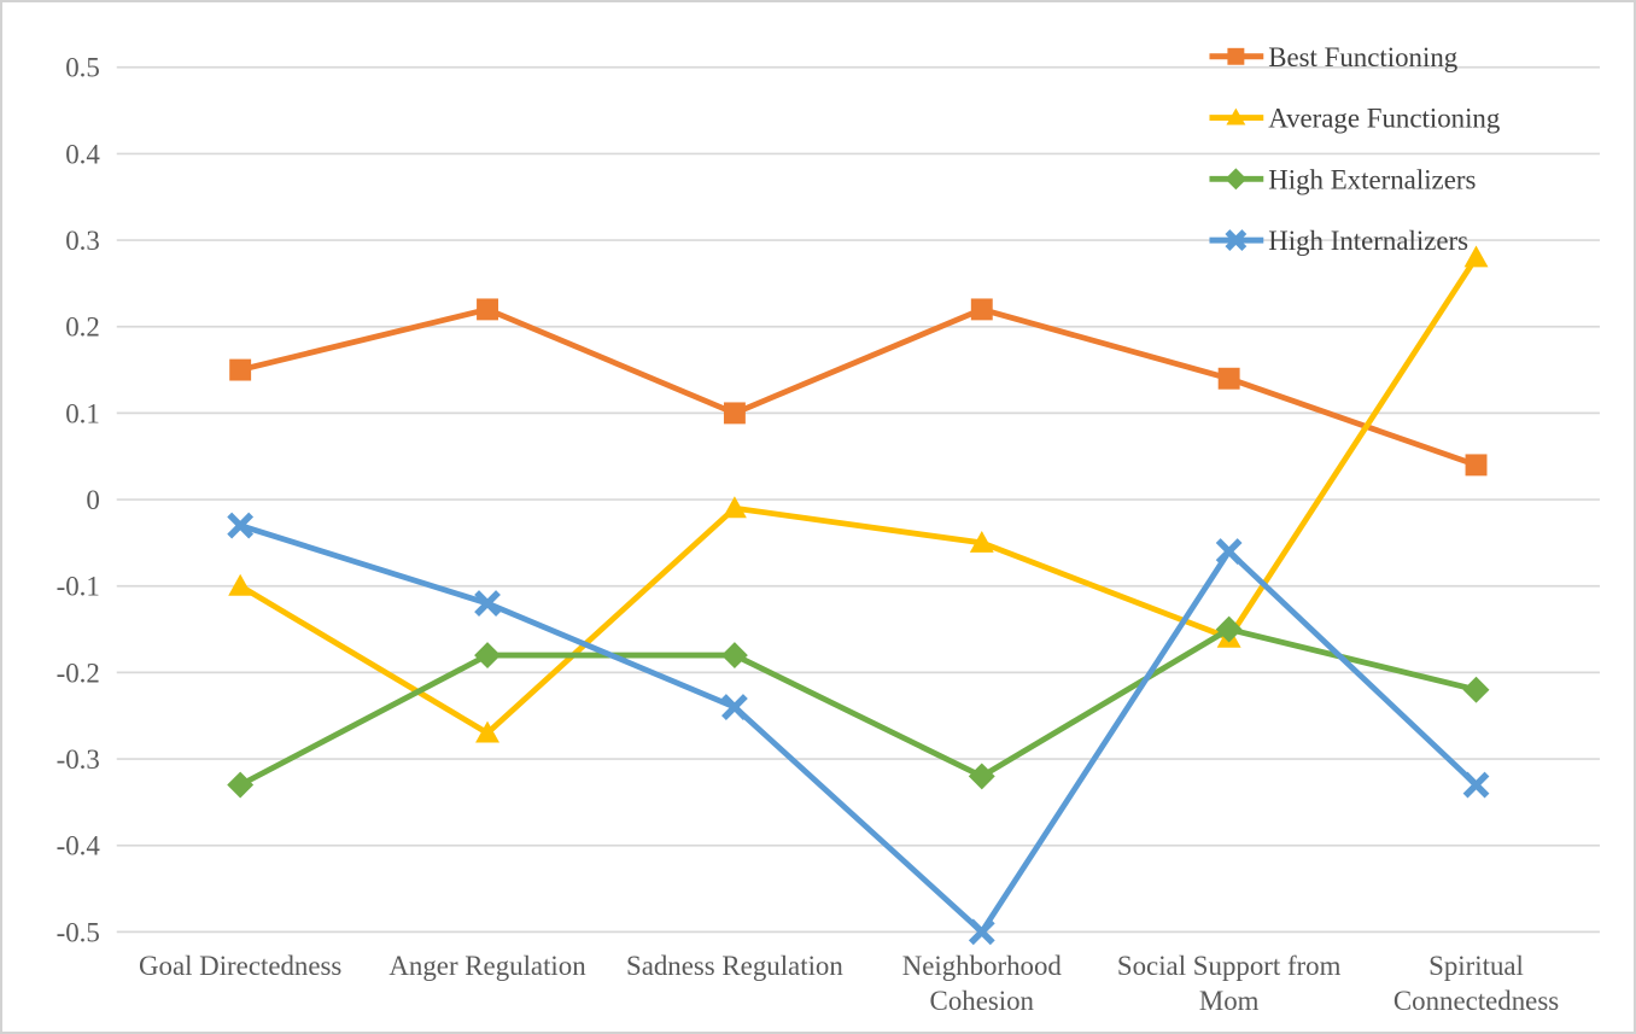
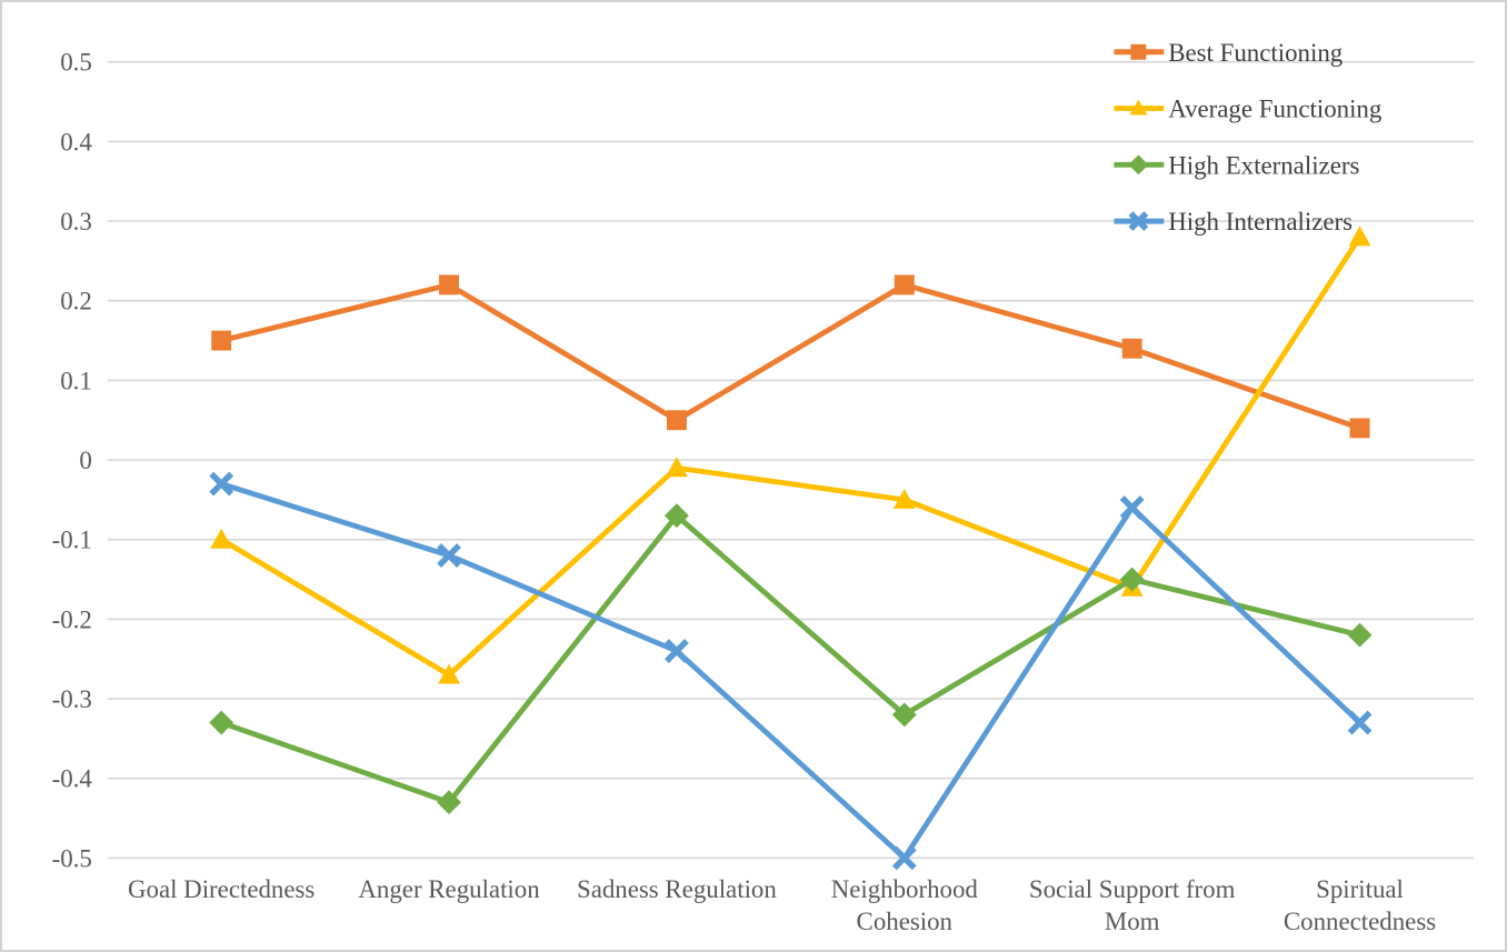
High Externalizers/Anger Regulation: -0.18 -> -0.43
Best Functioning/Sadness Regulation: 0.10 -> 0.05
High Externalizers/Sadness Regulation: -0.18 -> -0.07
